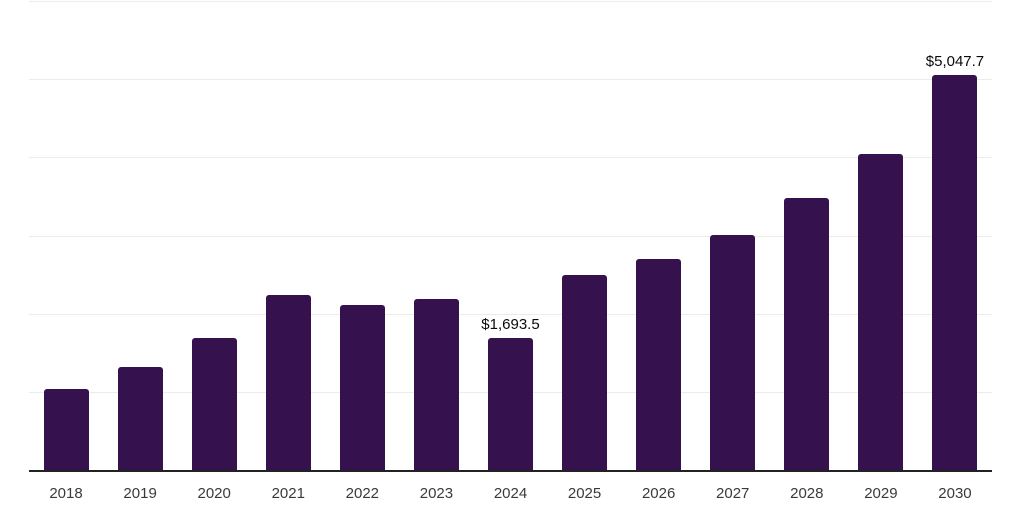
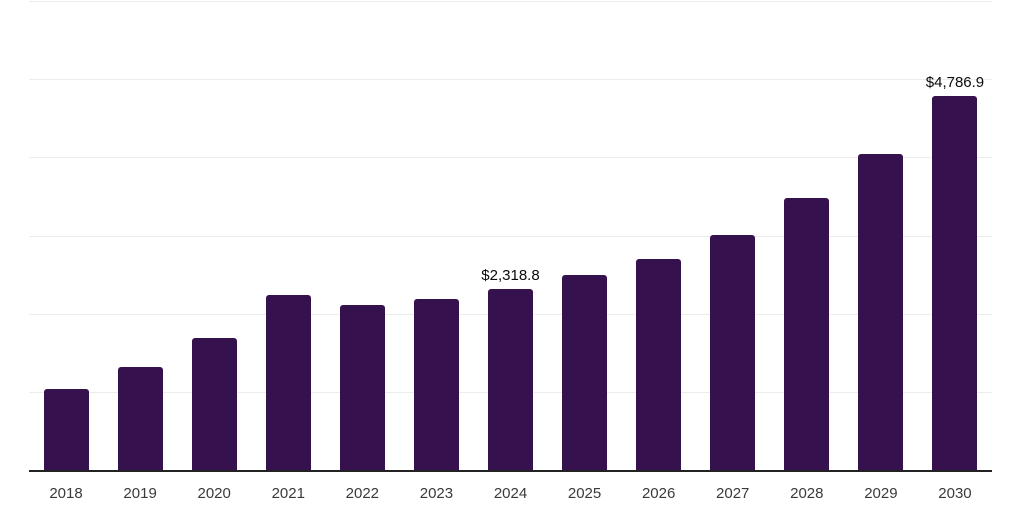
2024: $1,693.5 -> $2,318.8
2030: $5,047.7 -> $4,786.9
